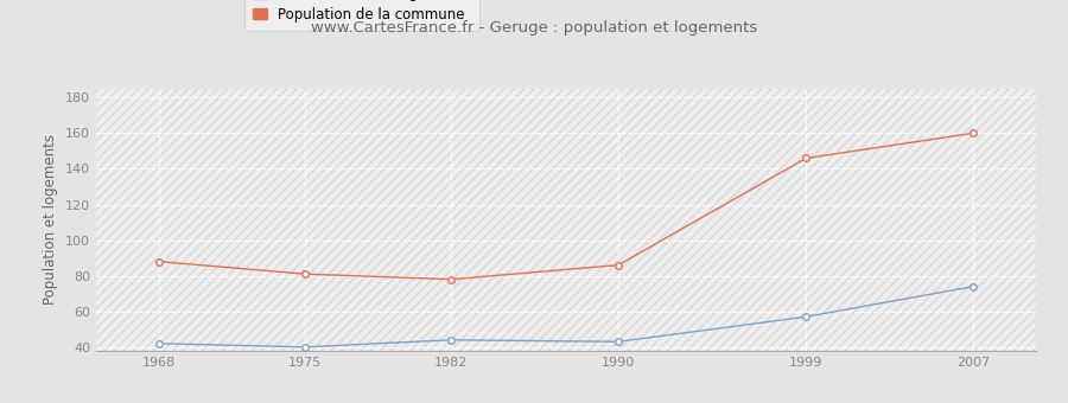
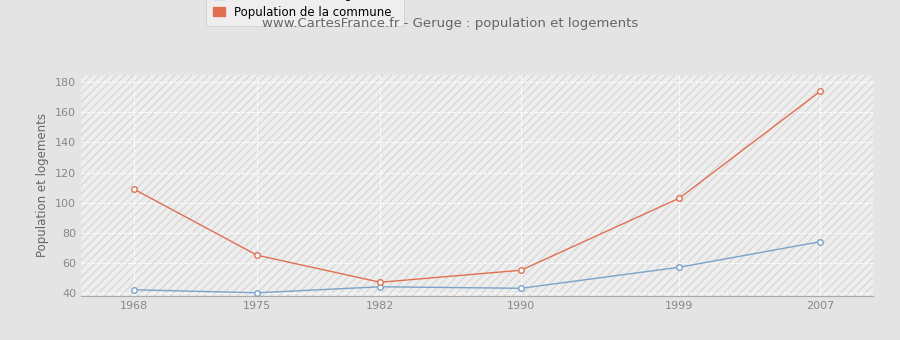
Population de la commune/1968: 88 -> 109
Population de la commune/1975: 81 -> 65
Population de la commune/1982: 78 -> 47
Population de la commune/1990: 86 -> 55
Population de la commune/1999: 146 -> 103
Population de la commune/2007: 160 -> 174
